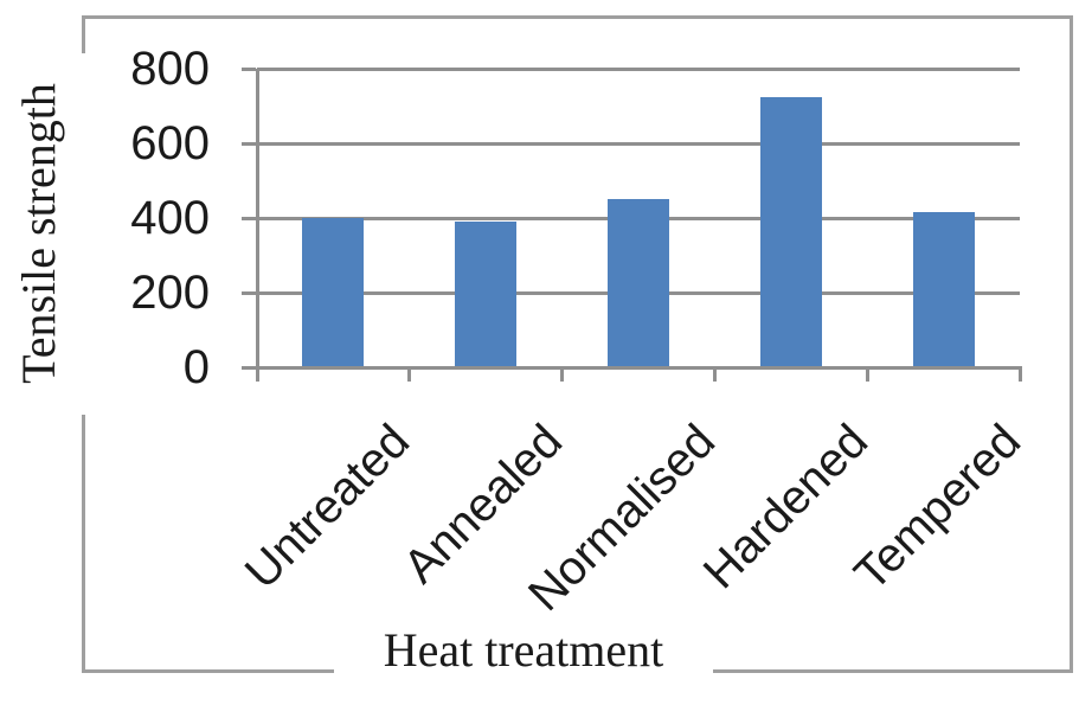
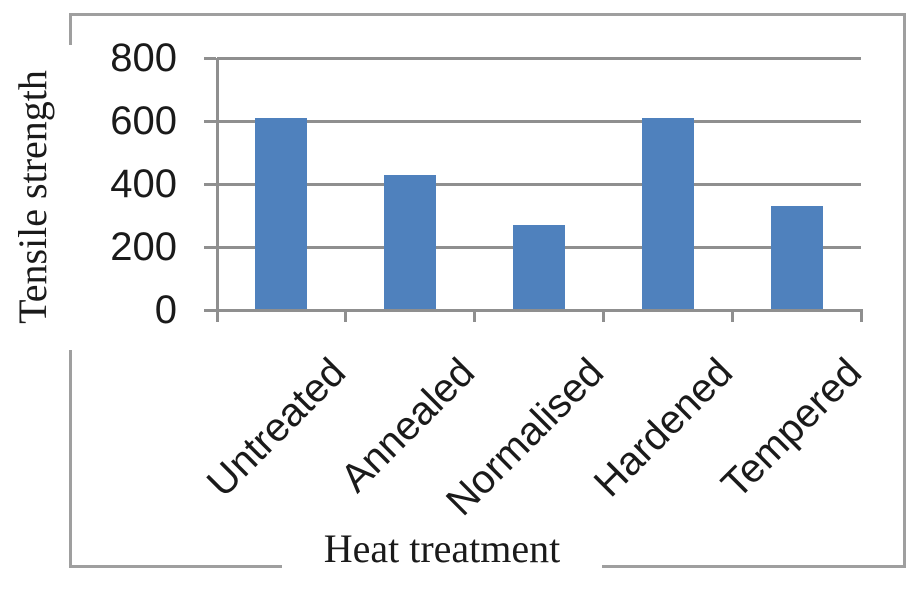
Untreated: 400 -> 610
Annealed: 390 -> 430
Normalised: 450 -> 270
Hardened: 720 -> 610
Tempered: 420 -> 330
